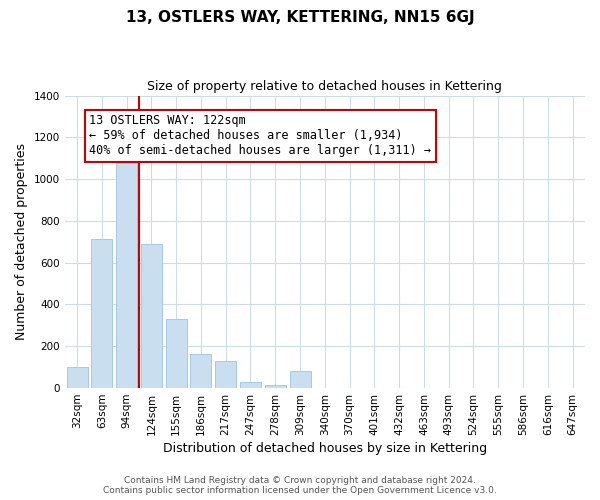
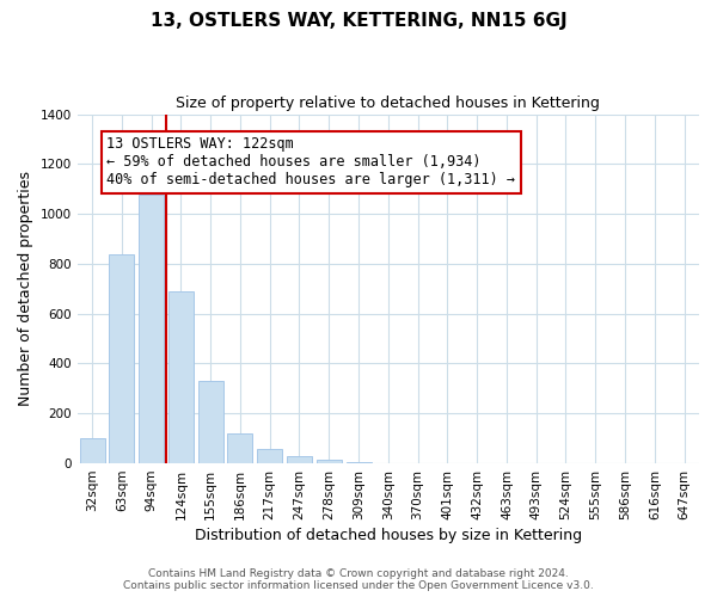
63sqm: 715 -> 840
186sqm: 165 -> 120
217sqm: 130 -> 60
309sqm: 80 -> 5
